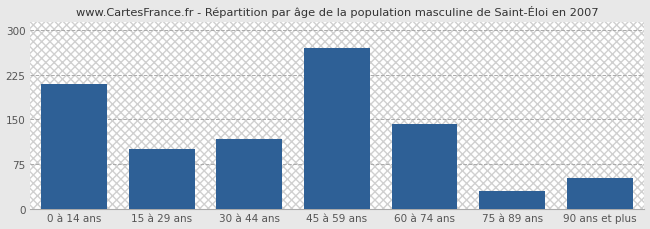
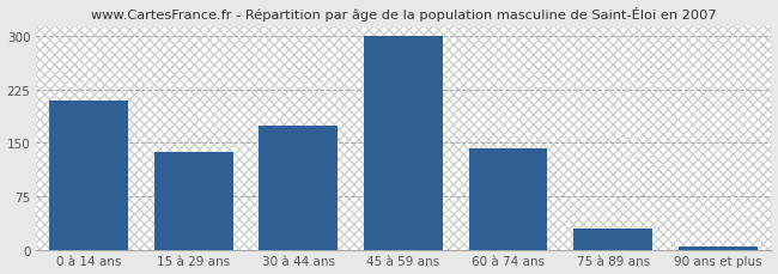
15 à 29 ans: 100 -> 138
30 à 44 ans: 118 -> 175
45 à 59 ans: 270 -> 300
90 ans et plus: 52 -> 4
